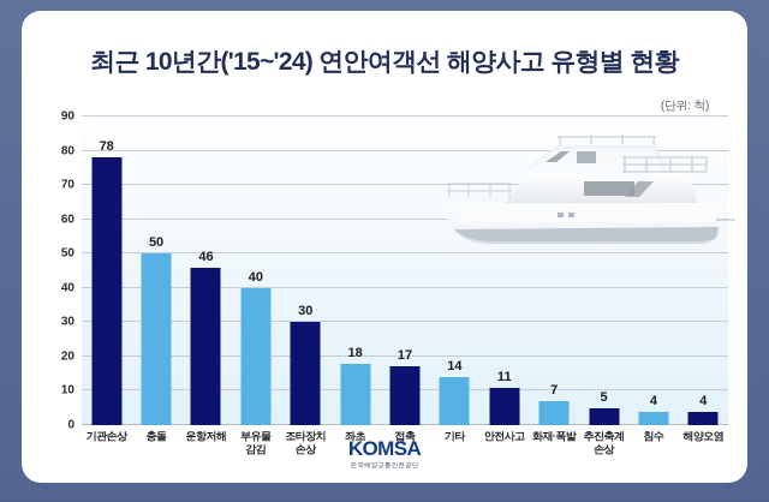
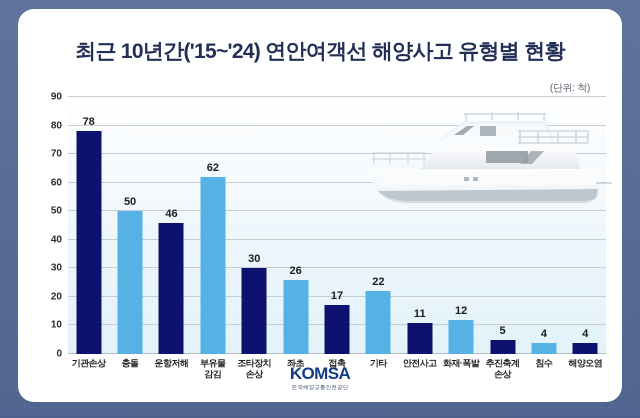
부유물 감김: 40 -> 62
좌초: 18 -> 26
기타: 14 -> 22
화재·폭발: 7 -> 12
